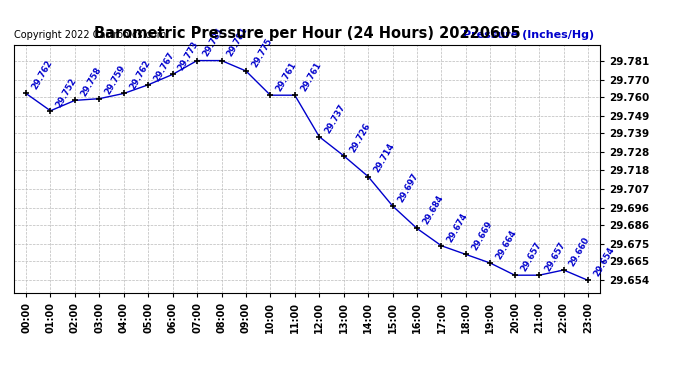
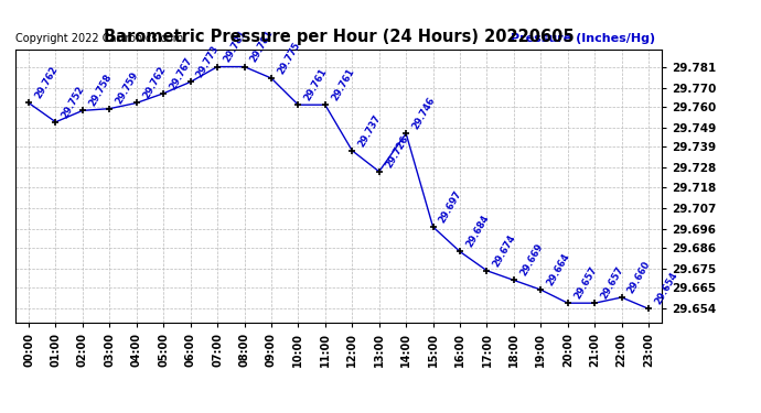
14:00: 29.714 -> 29.746
